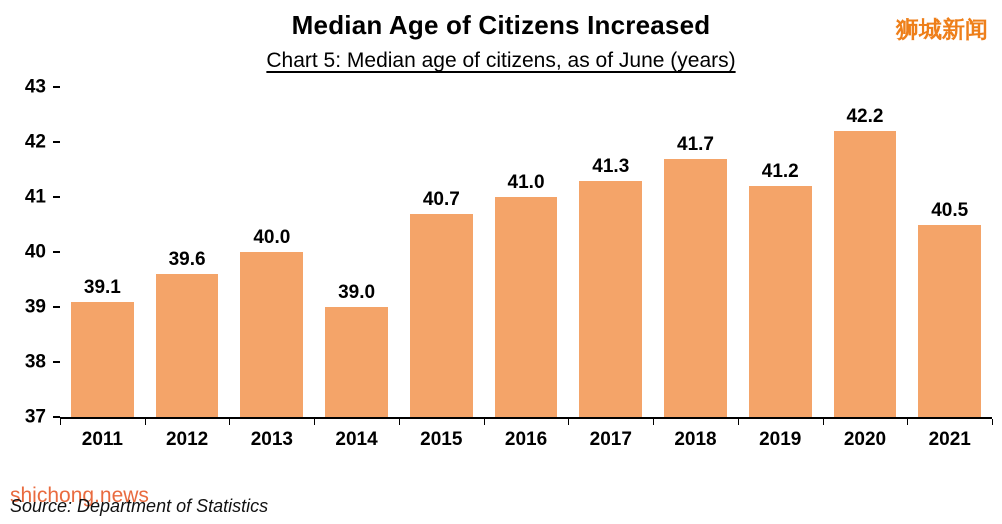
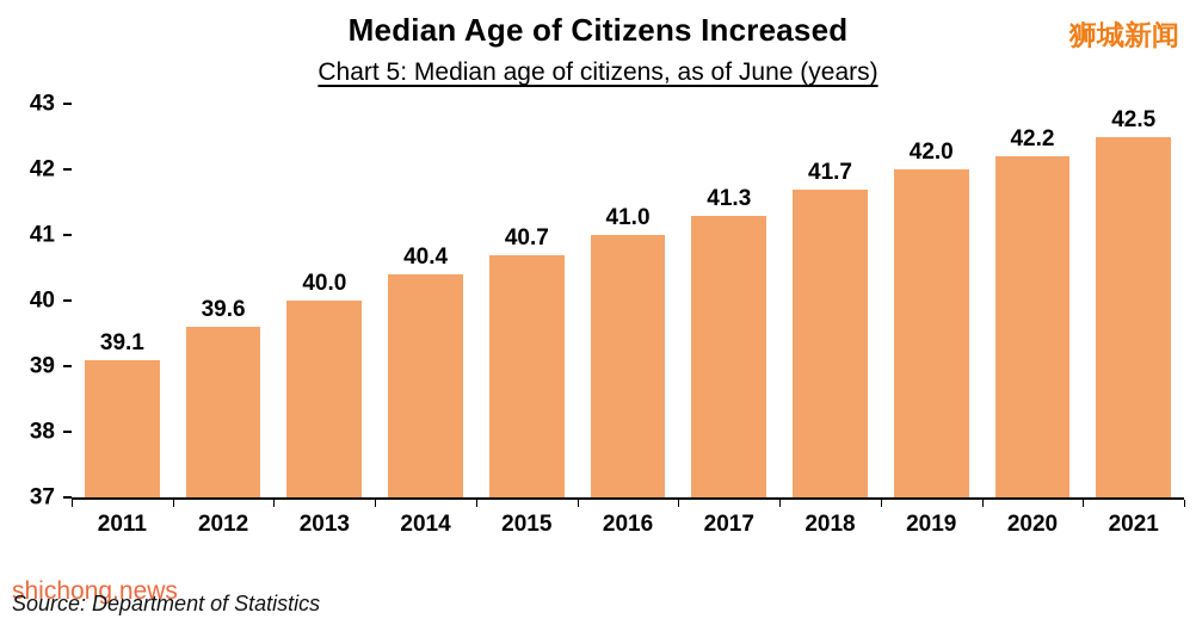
2014: 39.0 -> 40.4
2019: 41.2 -> 42.0
2021: 40.5 -> 42.5
